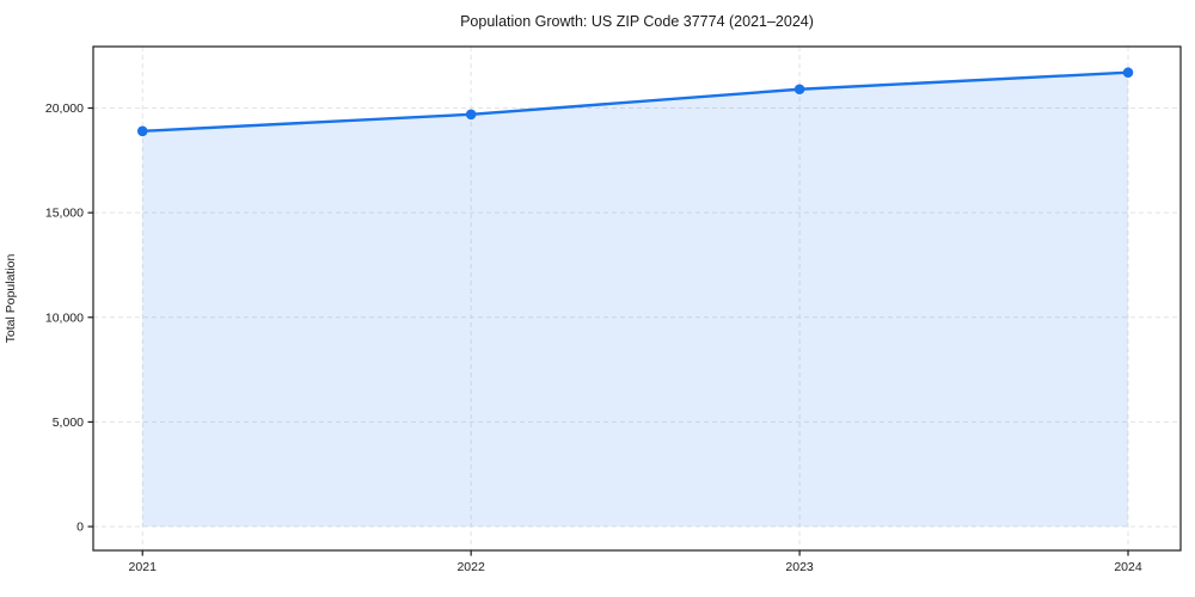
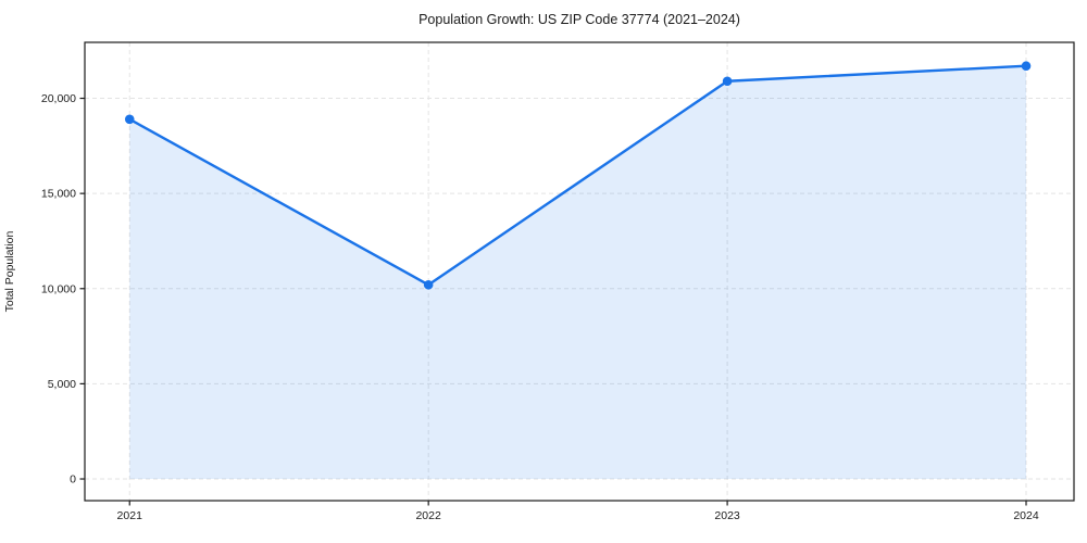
2022: 19700 -> 10200
